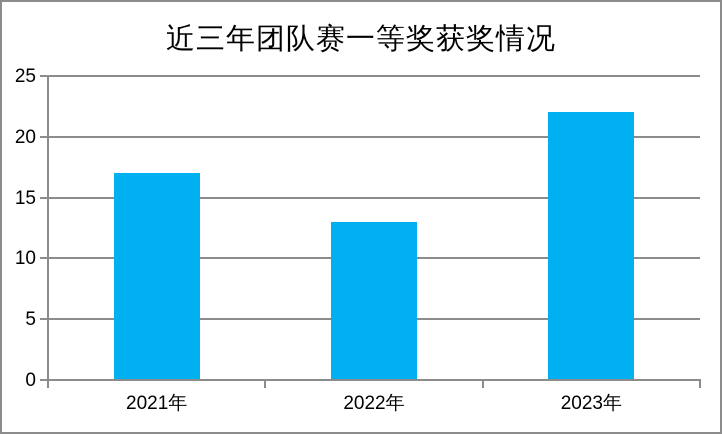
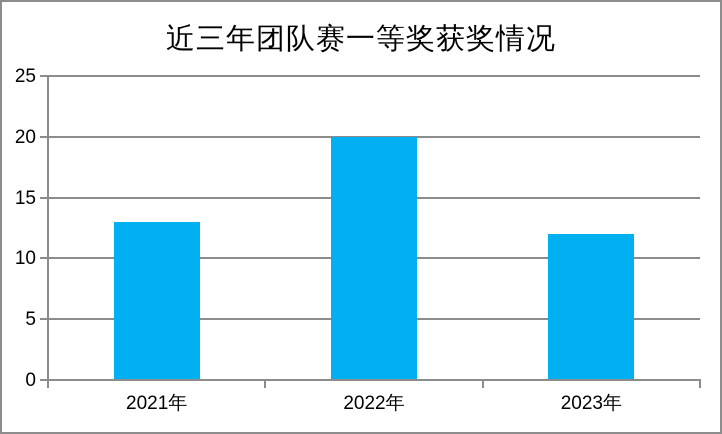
2021年: 17 -> 13
2022年: 13 -> 20
2023年: 22 -> 12
